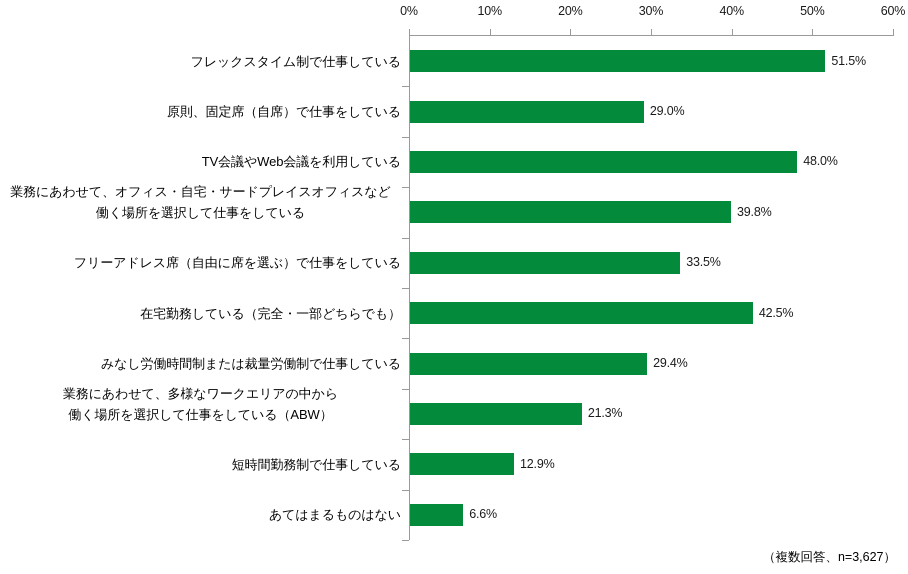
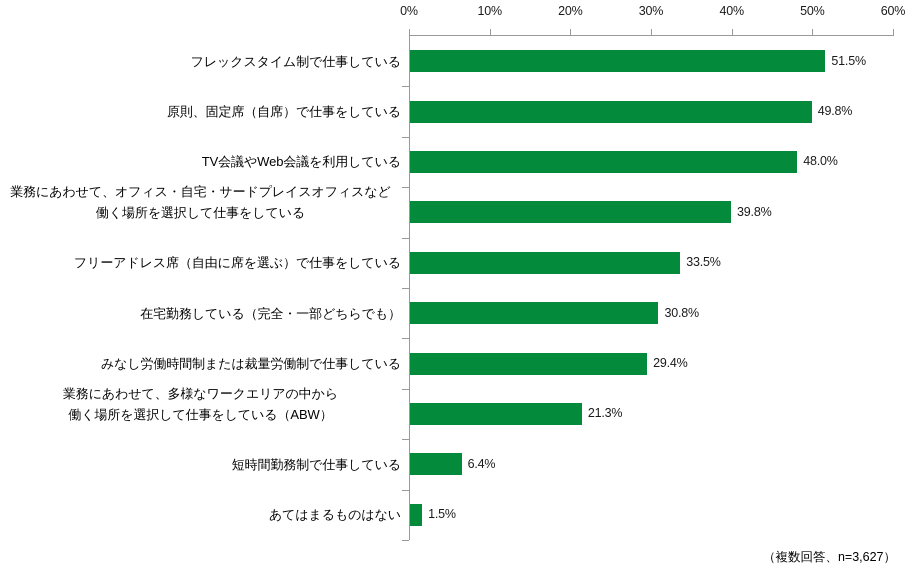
原則、固定席（自席）で仕事をしている: 29.0% -> 49.8%
在宅勤務している（完全・一部どちらでも）: 42.5% -> 30.8%
短時間勤務制で仕事している: 12.9% -> 6.4%
あてはまるものはない: 6.6% -> 1.5%
